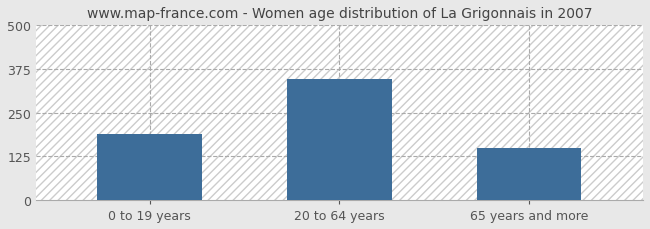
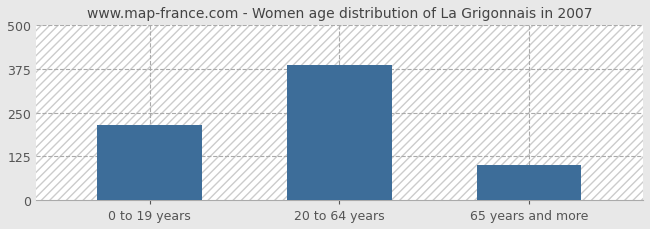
0 to 19 years: 190 -> 215
20 to 64 years: 345 -> 385
65 years and more: 150 -> 100
